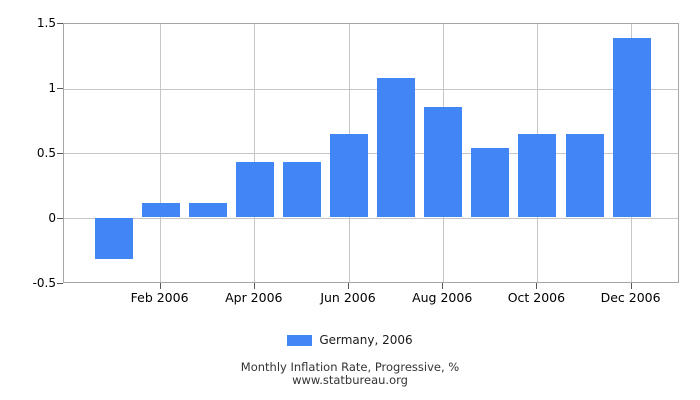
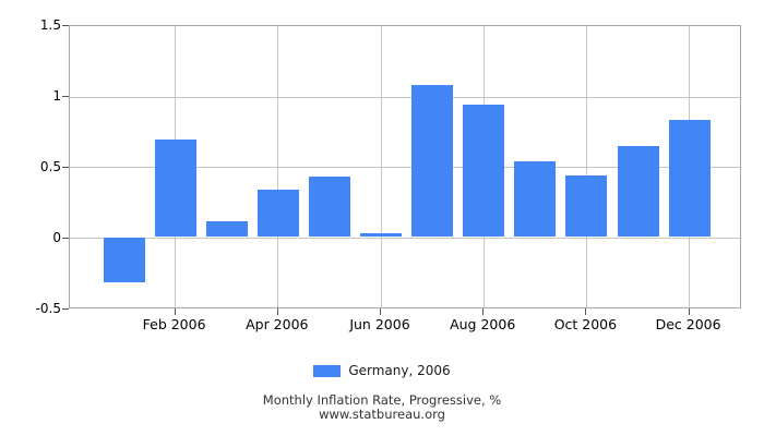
Feb 2006: 0.11 -> 0.69
Apr 2006: 0.43 -> 0.34
Jun 2006: 0.65 -> 0.03
Aug 2006: 0.86 -> 0.94
Oct 2006: 0.65 -> 0.44
Dec 2006: 1.39 -> 0.83
